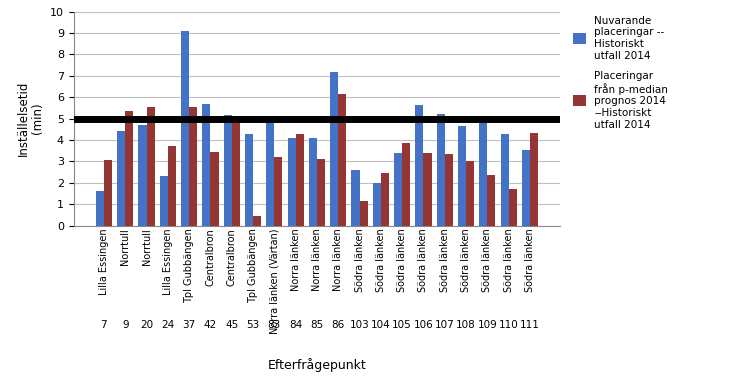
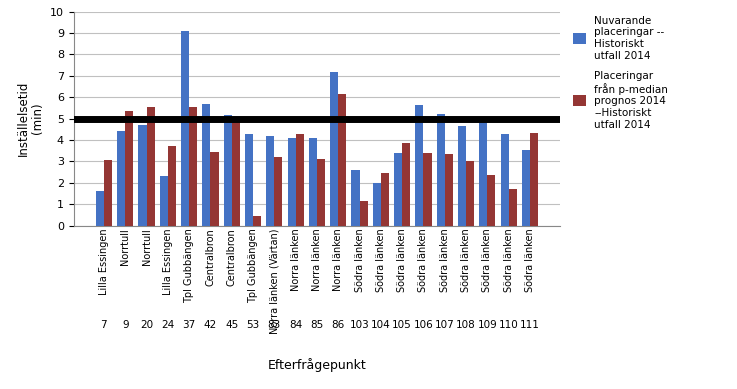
Nuvarande placeringar -- Historiskt utfall 2014/Norra länken (Värtan): 4.90 -> 4.20
